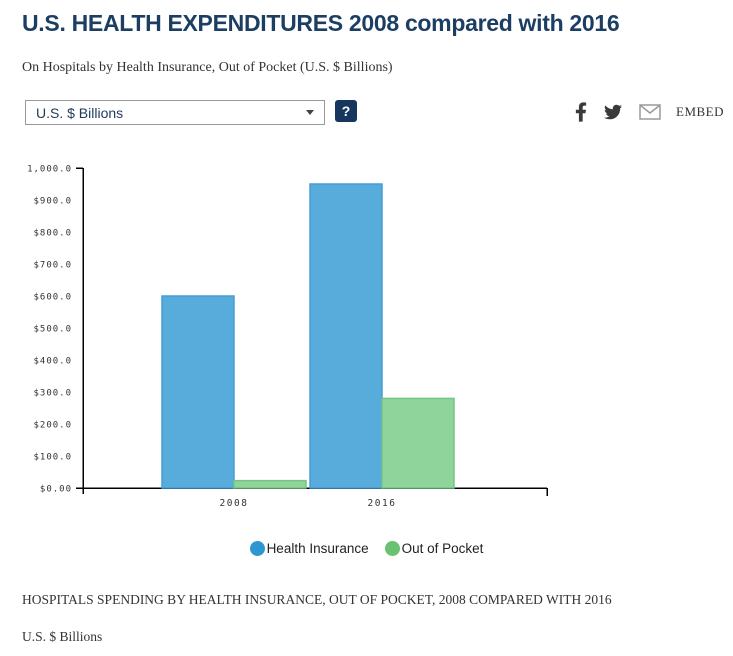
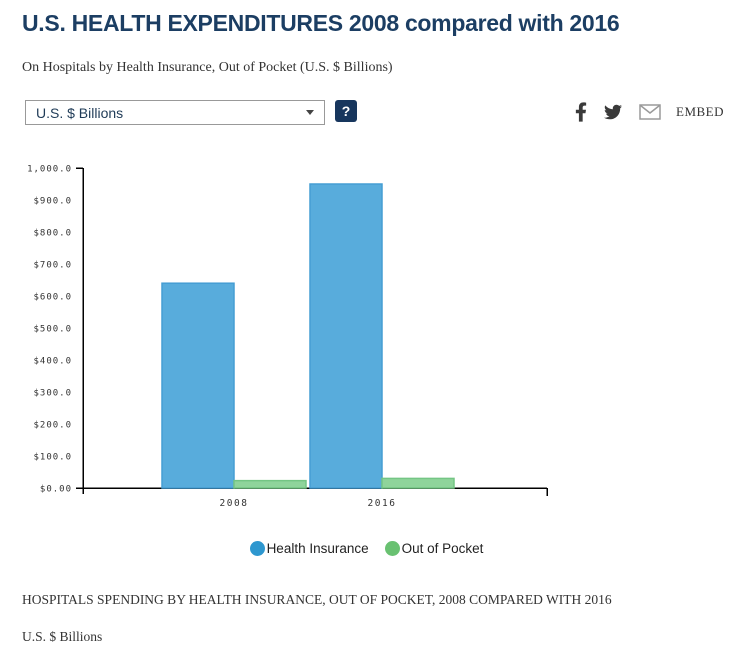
Health Insurance/2008: 600 -> 640
Out of Pocket/2016: 280 -> 30
